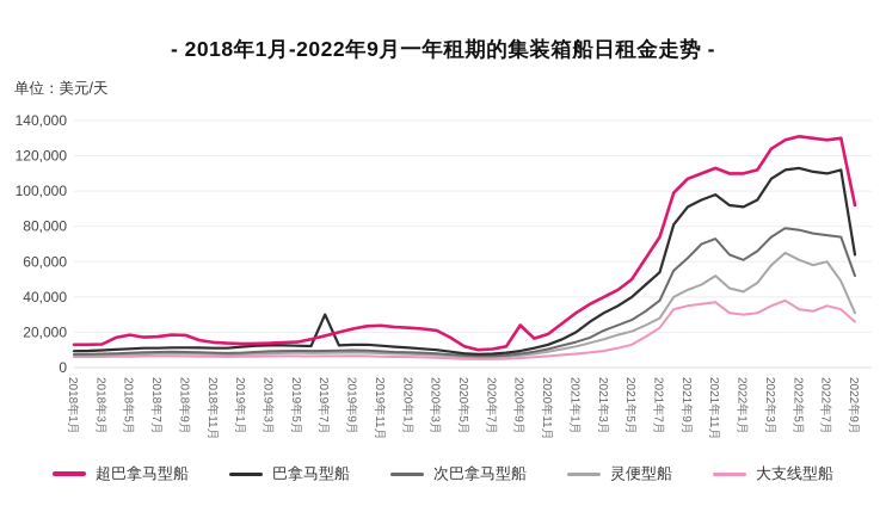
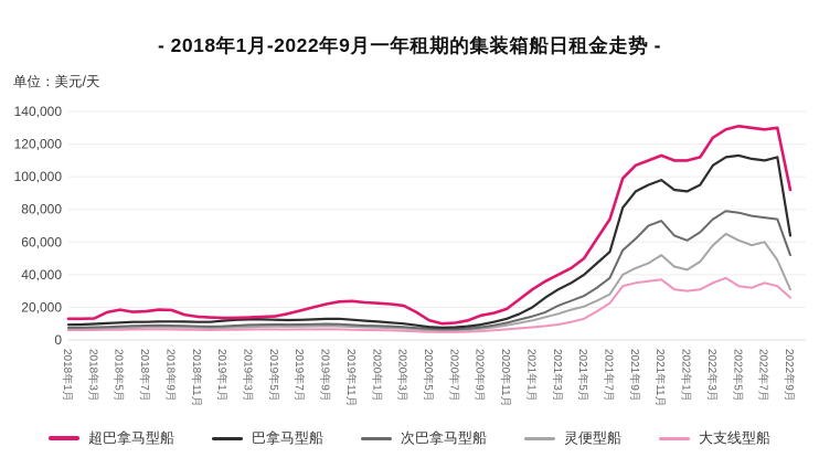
巴拿马型船/2019年7月: 30000 -> 12000
超巴拿马型船/2020年9月: 24000 -> 15000
